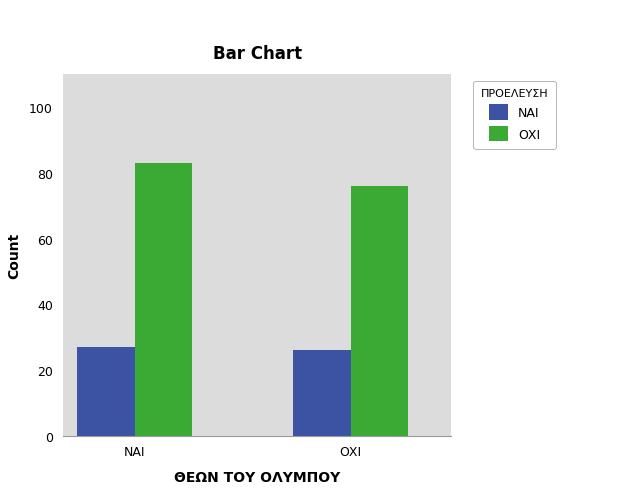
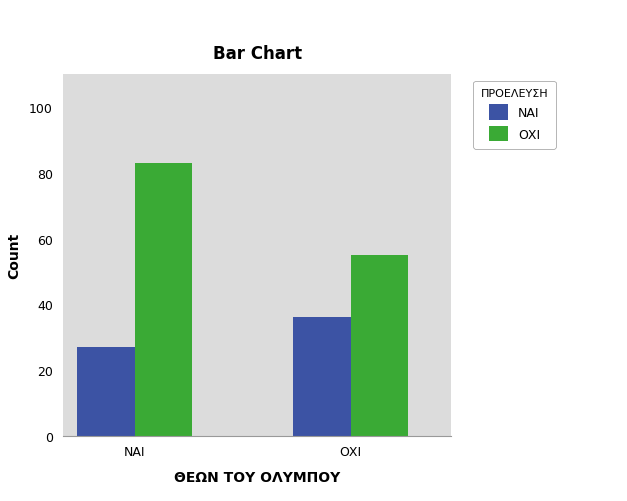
ΝΑΙ/ΟΧΙ: 26 -> 36
ΟΧΙ/ΟΧΙ: 76 -> 55
